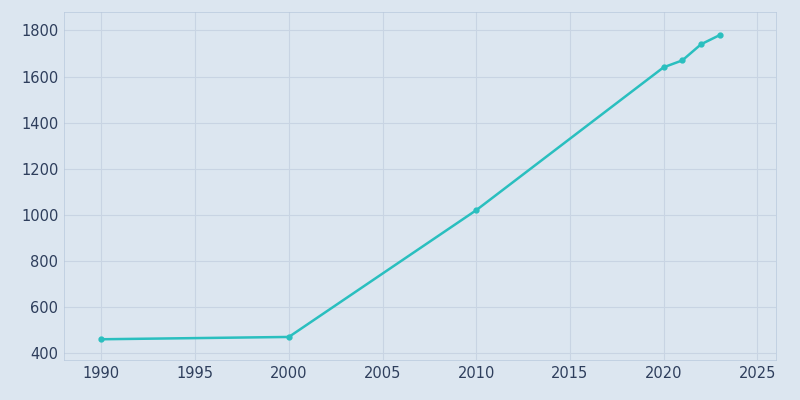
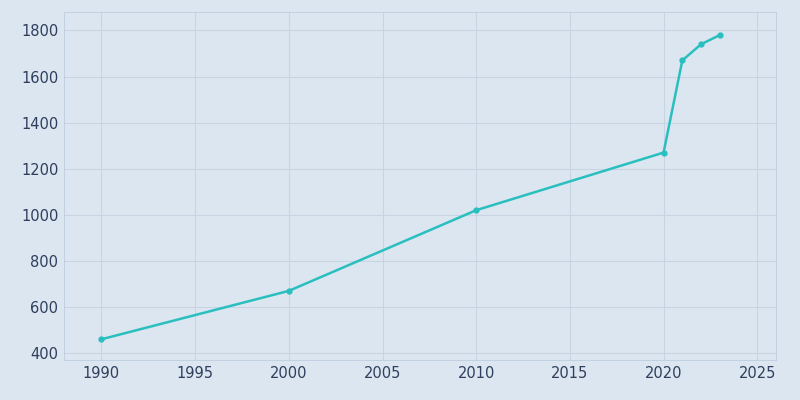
2000: 470 -> 670
2020: 1640 -> 1270
